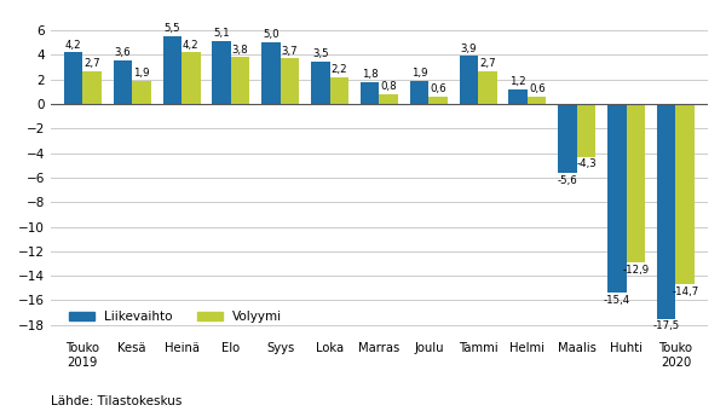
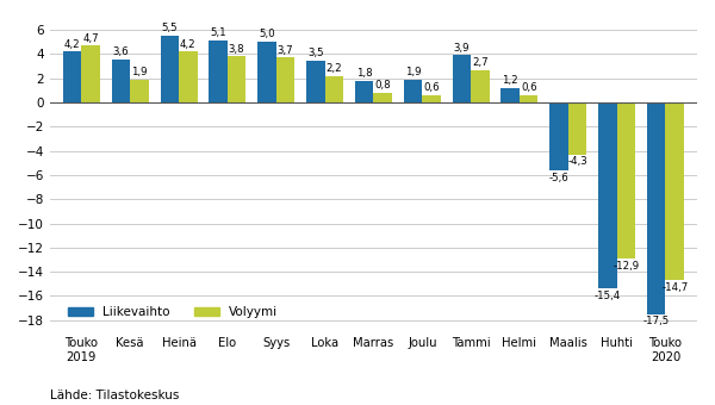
Volyymi/Touko 2019: 2,7 -> 4,7
